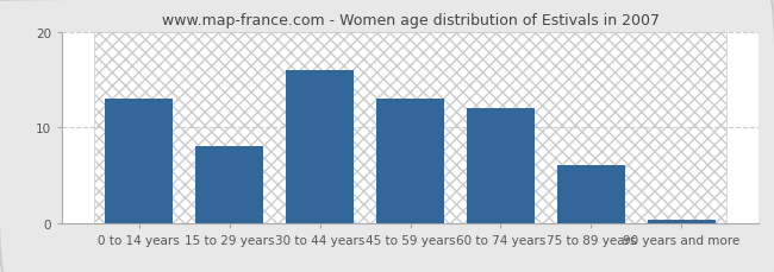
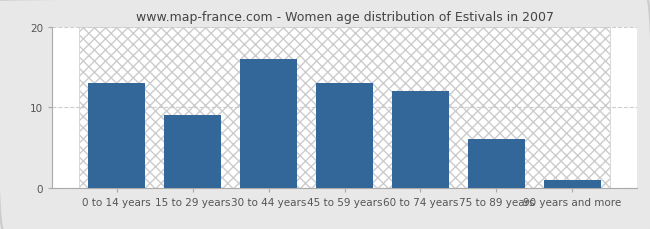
15 to 29 years: 8.0 -> 9.0
90 years and more: 0.3 -> 1.0
